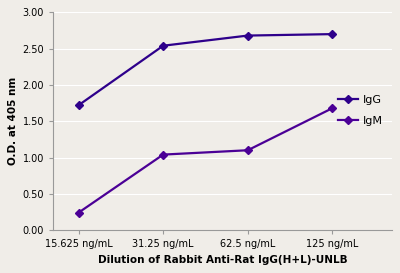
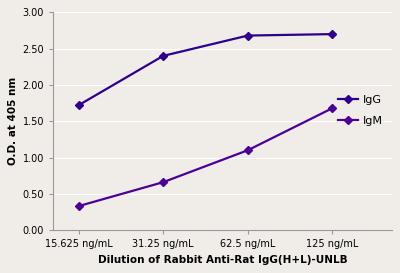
IgM/15.625 ng/mL: 0.24 -> 0.33
IgG/31.25 ng/mL: 2.54 -> 2.40
IgM/31.25 ng/mL: 1.04 -> 0.66
